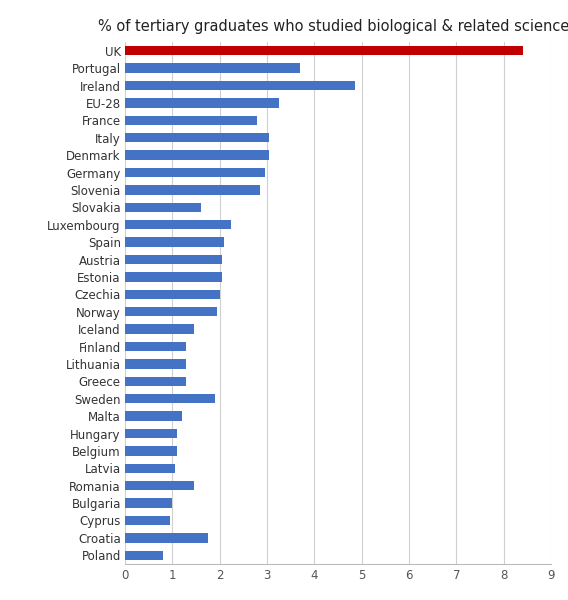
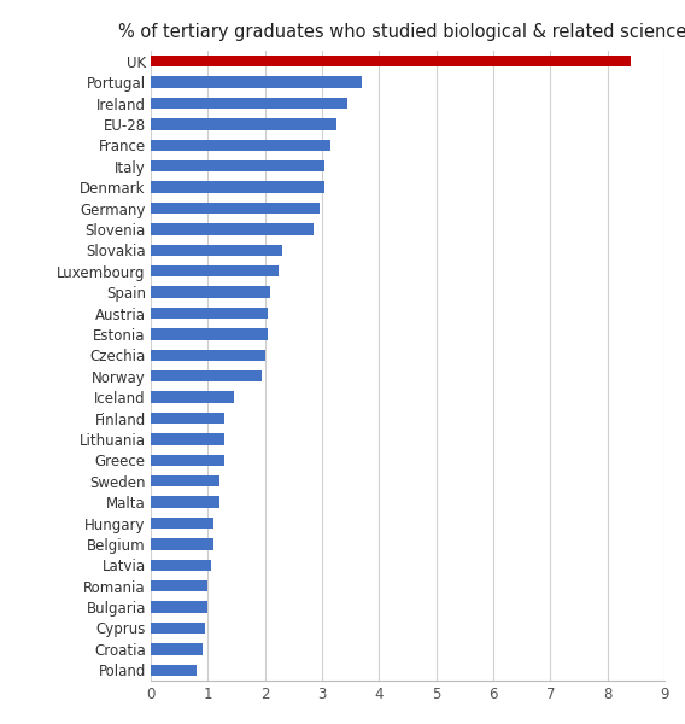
Ireland: 4.85 -> 3.45
France: 2.80 -> 3.15
Slovakia: 1.60 -> 2.30
Sweden: 1.90 -> 1.20
Romania: 1.45 -> 1.00
Croatia: 1.75 -> 0.90
